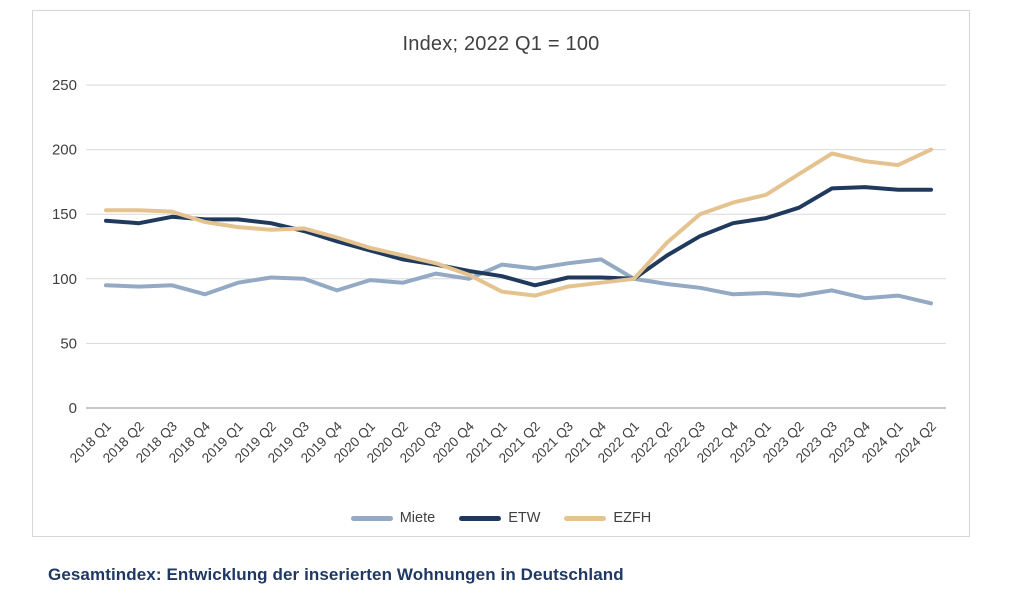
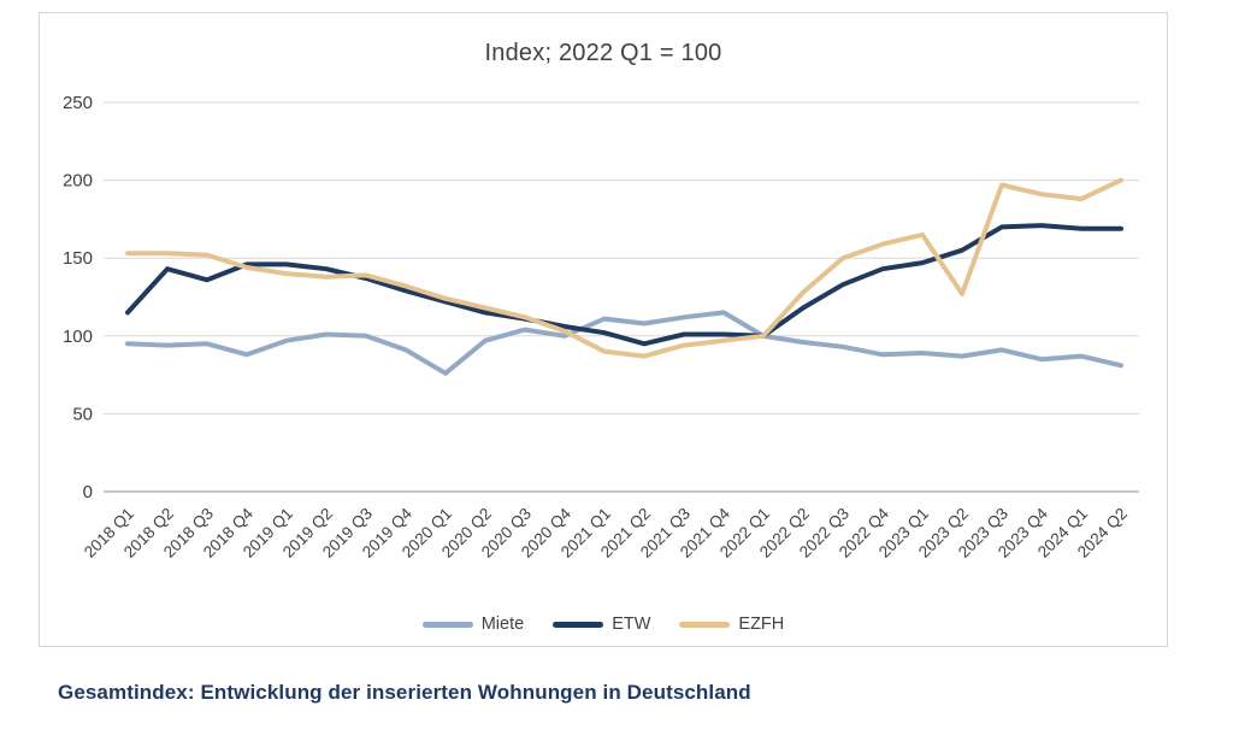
ETW/2018 Q1: 145 -> 115
ETW/2018 Q3: 148 -> 136
Miete/2020 Q1: 99 -> 76
EZFH/2023 Q2: 181 -> 127
